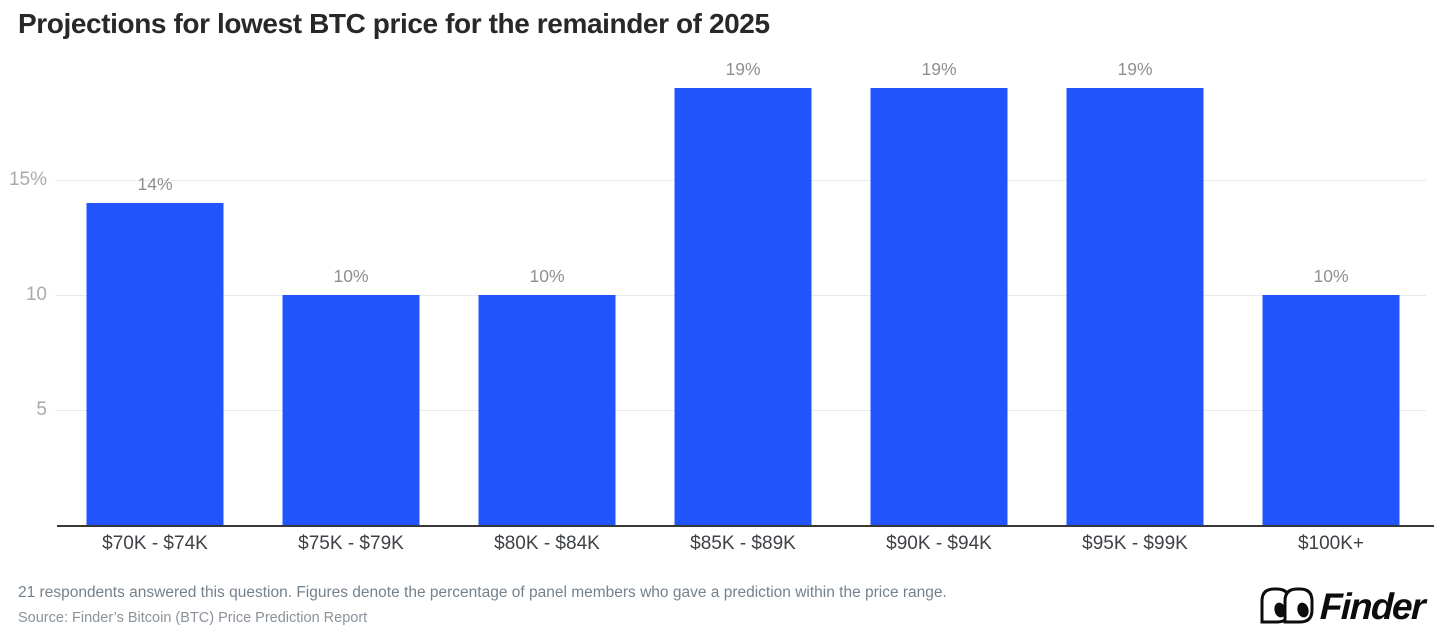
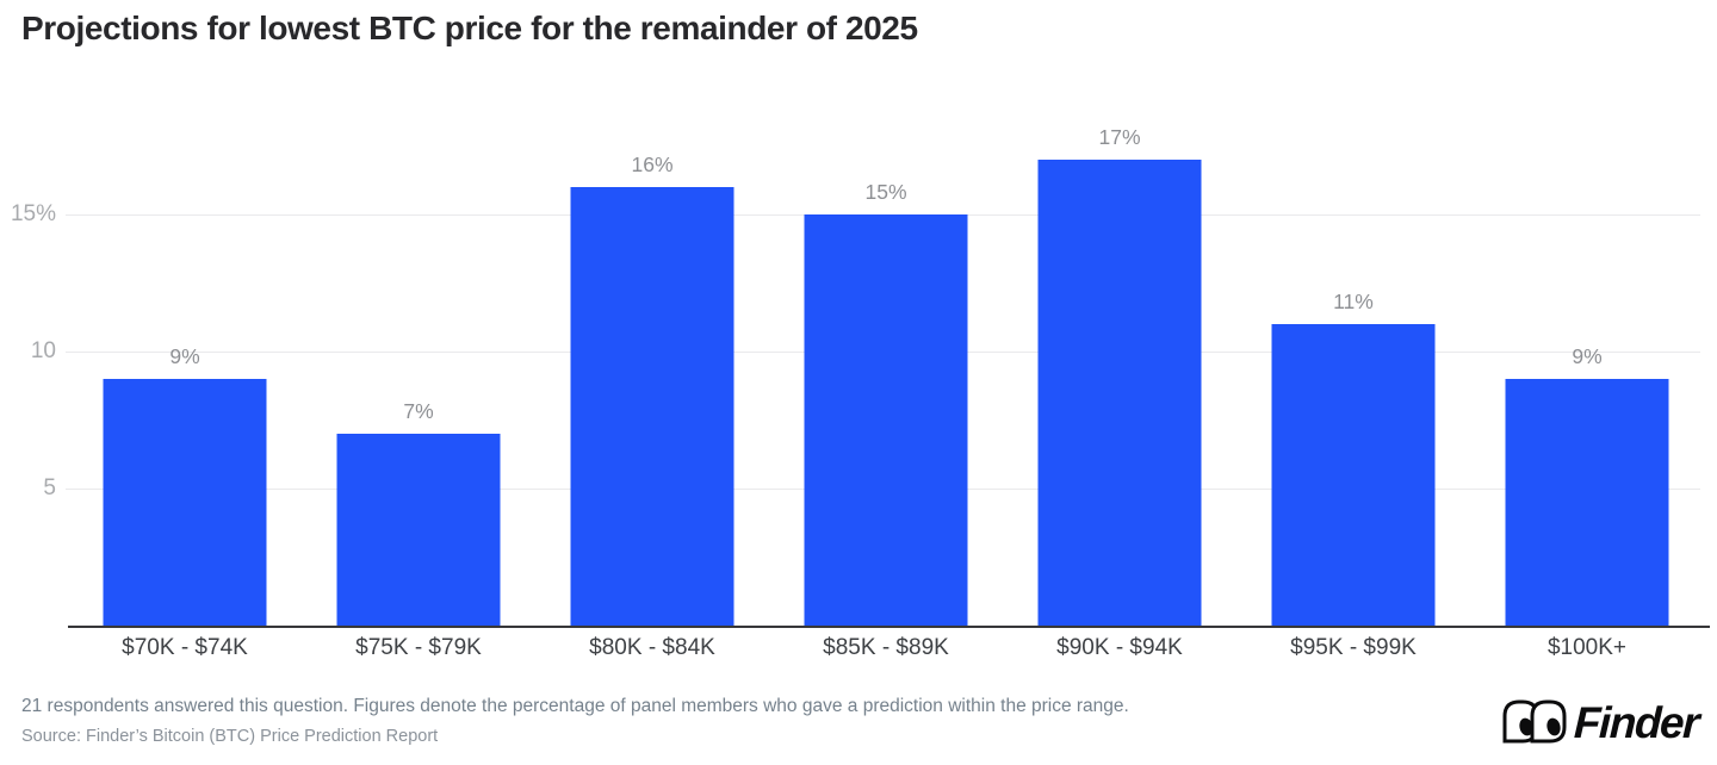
$70K - $74K: 14% -> 9%
$75K - $79K: 10% -> 7%
$80K - $84K: 10% -> 16%
$85K - $89K: 19% -> 15%
$90K - $94K: 19% -> 17%
$95K - $99K: 19% -> 11%
$100K+: 10% -> 9%
